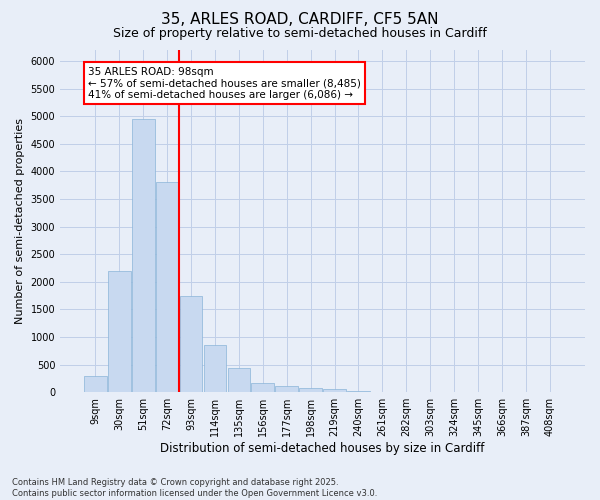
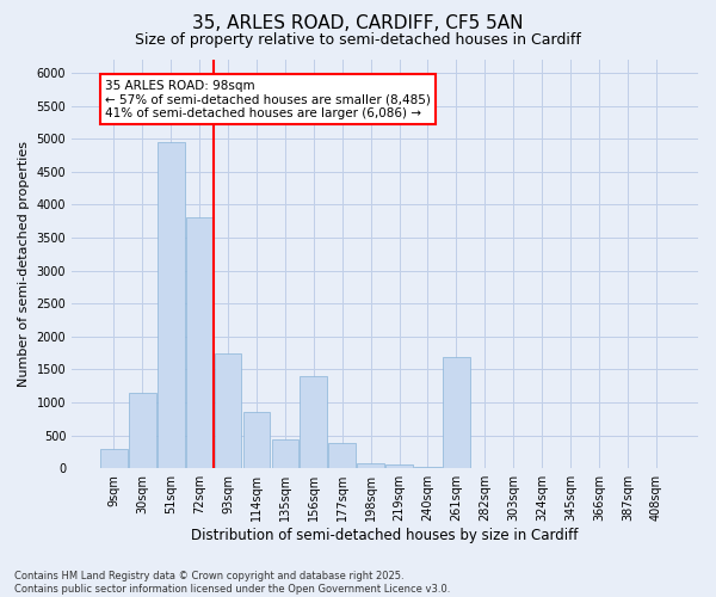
30sqm: 2200 -> 1140
156sqm: 180 -> 1400
177sqm: 110 -> 380
261sqm: 10 -> 1680
